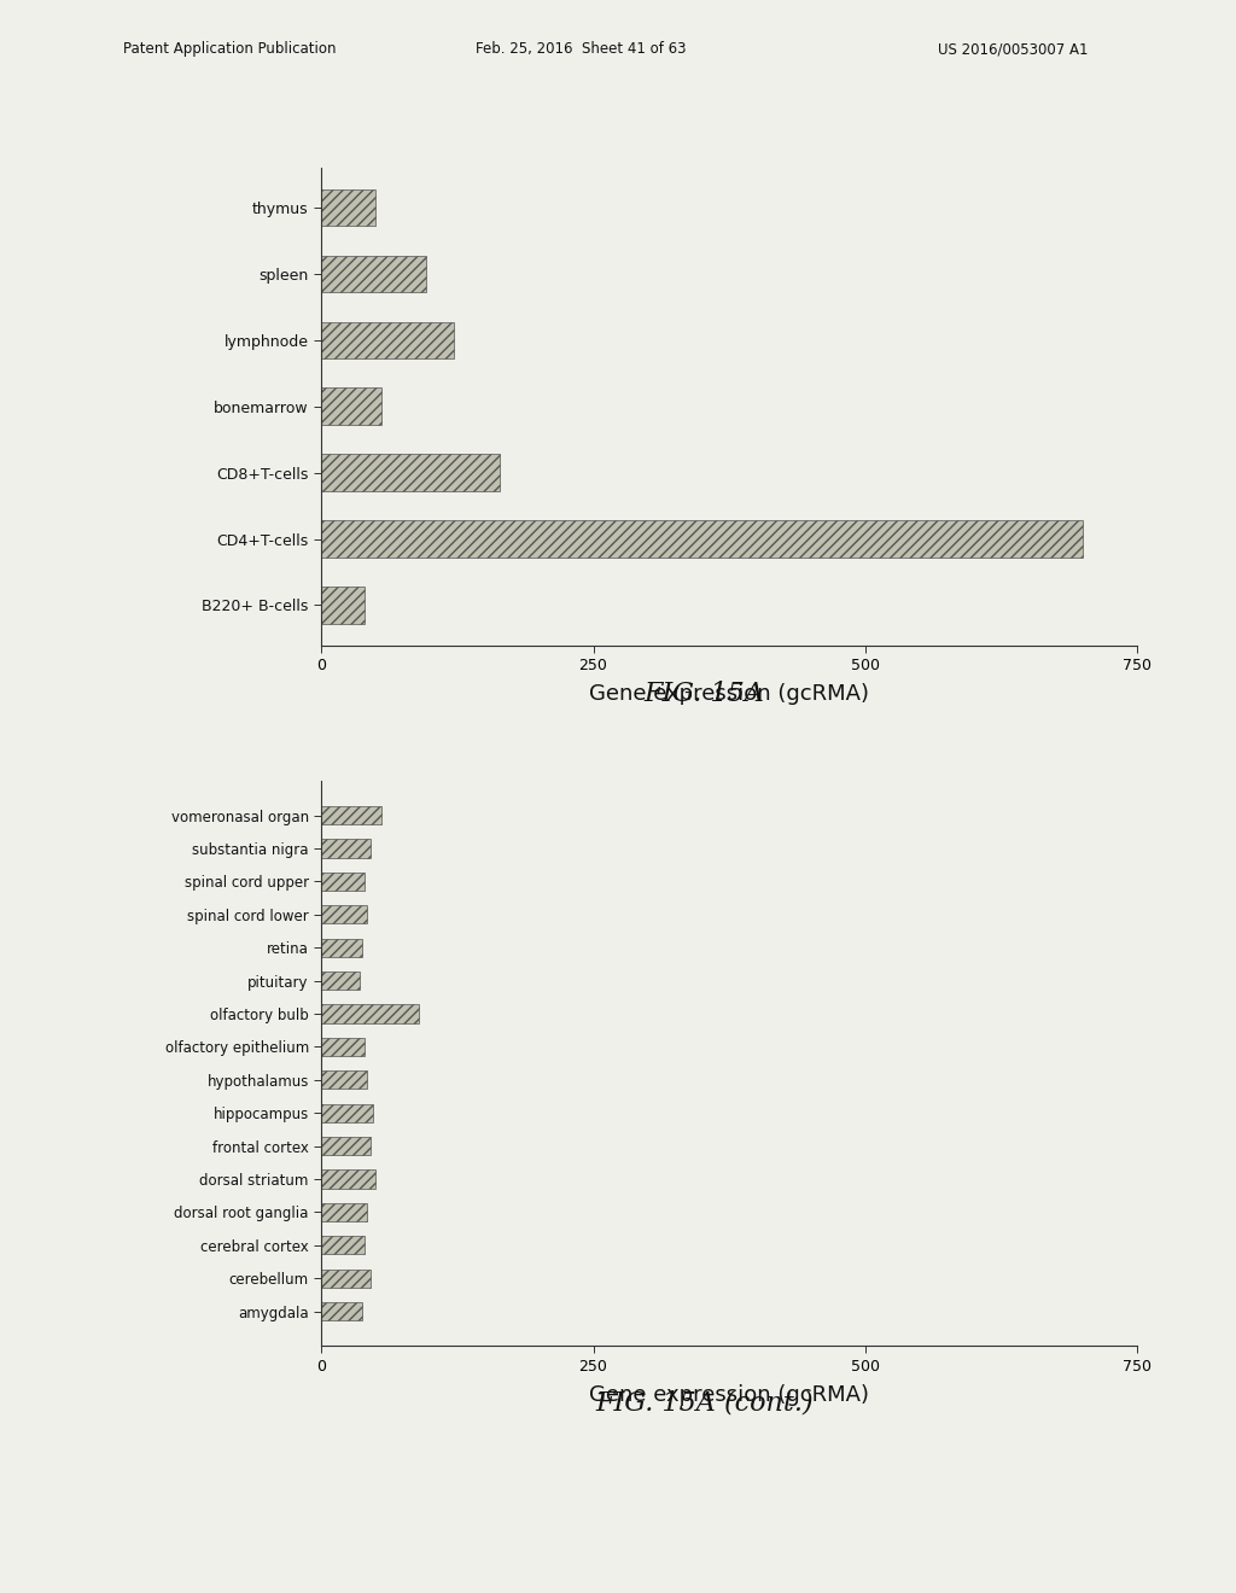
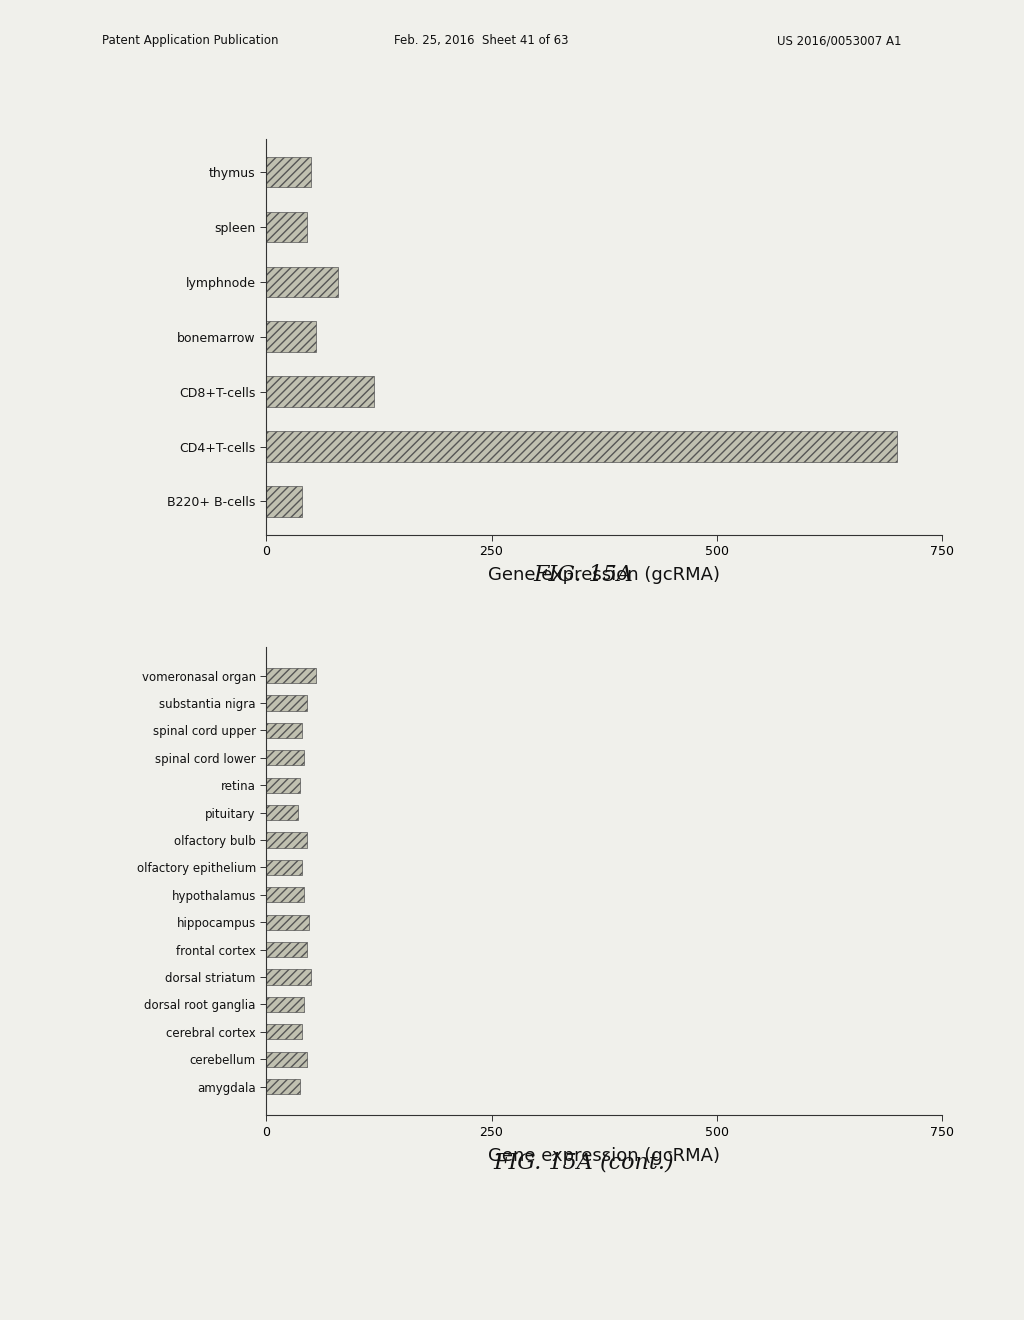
spleen: 96 -> 45
lymphnode: 122 -> 80
CD8+T-cells: 164 -> 120
olfactory bulb: 90 -> 45
